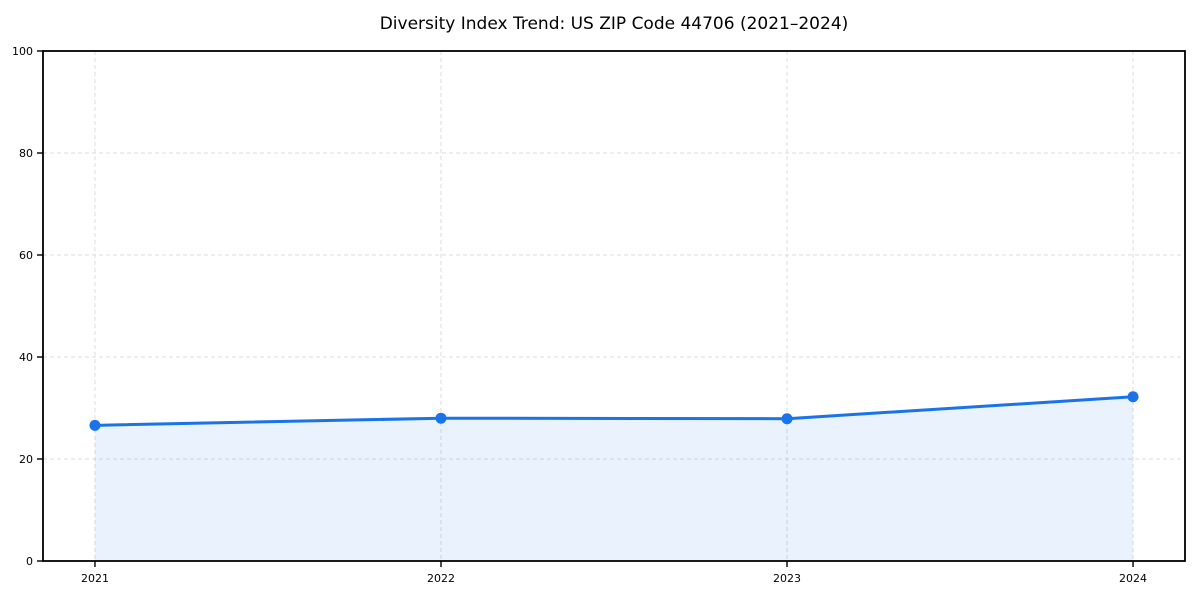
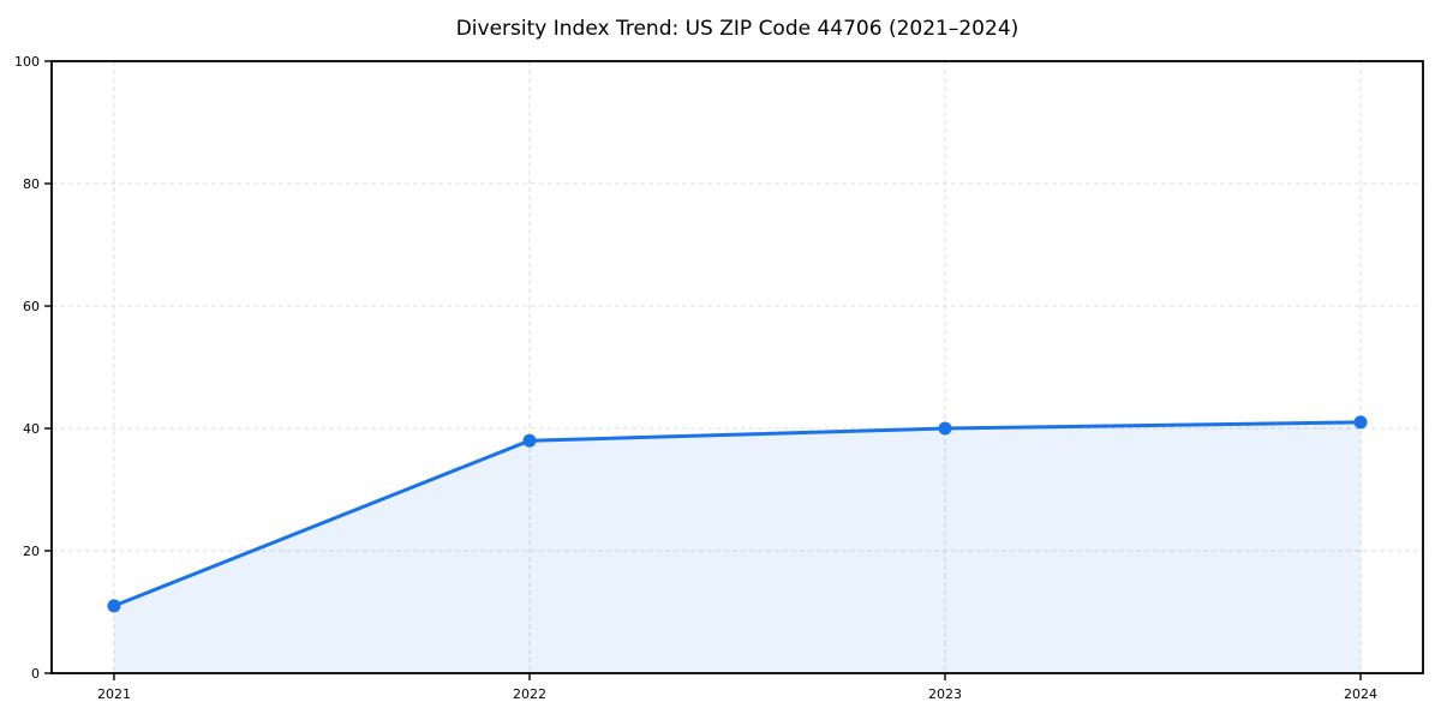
2021: 27 -> 11
2022: 28 -> 38
2023: 28 -> 40
2024: 32 -> 41
